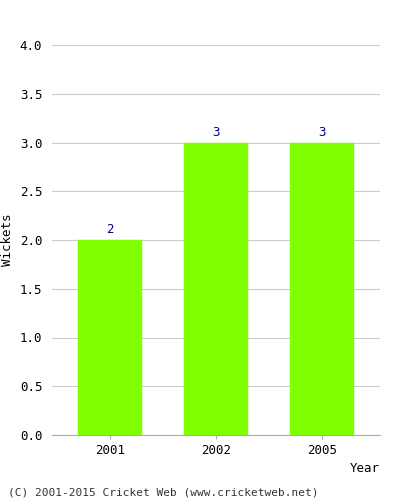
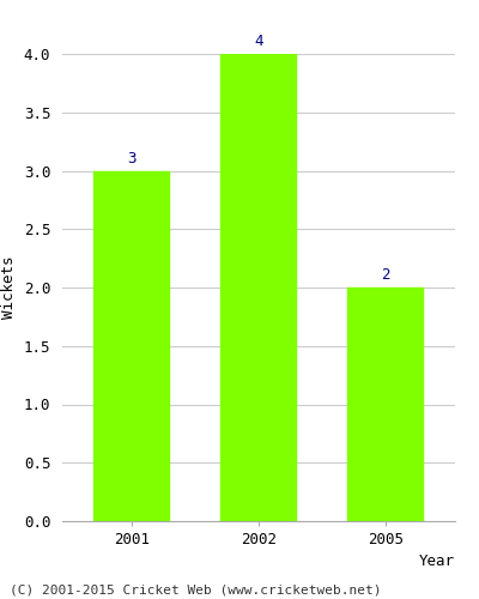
2001: 2 -> 3
2002: 3 -> 4
2005: 3 -> 2
